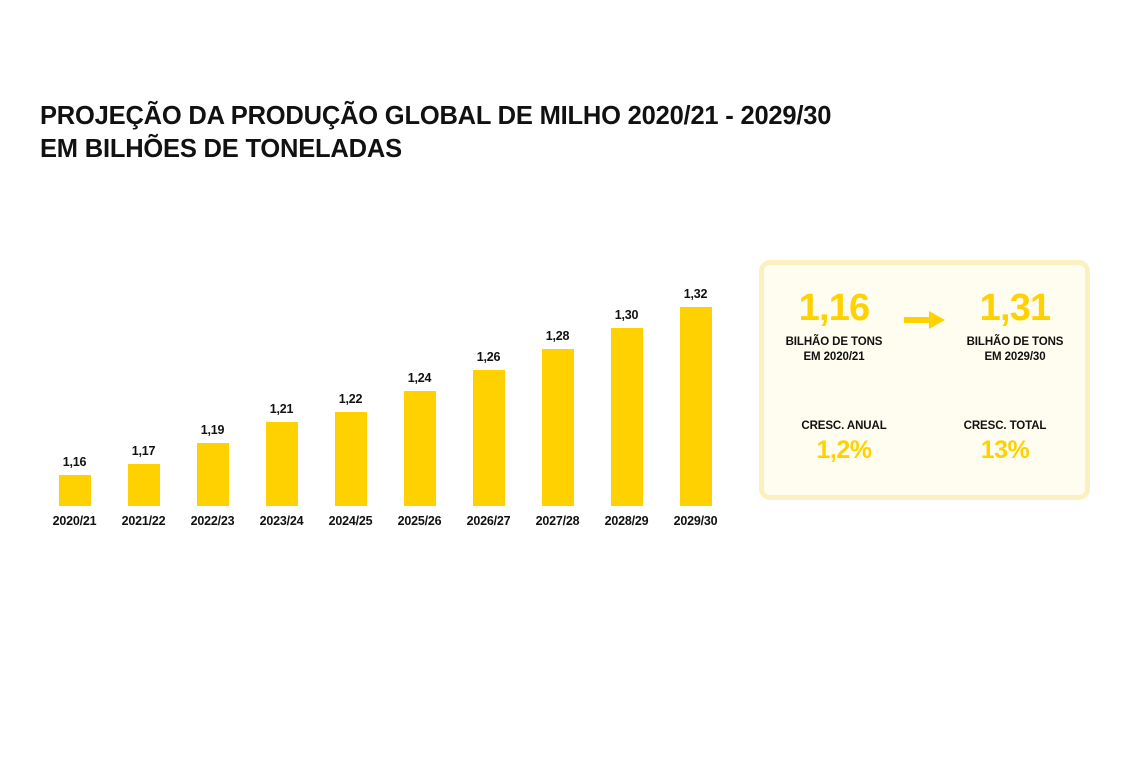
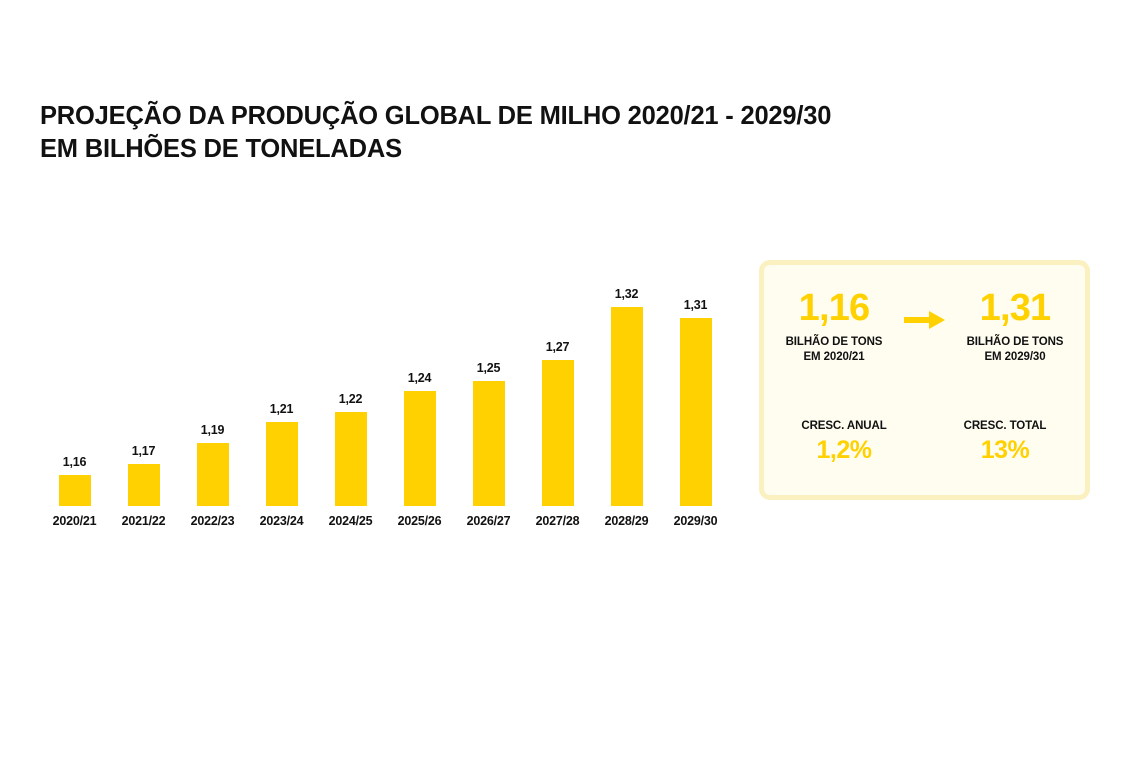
2026/27: 1,26 -> 1,25
2027/28: 1,28 -> 1,27
2028/29: 1,30 -> 1,32
2029/30: 1,32 -> 1,31
